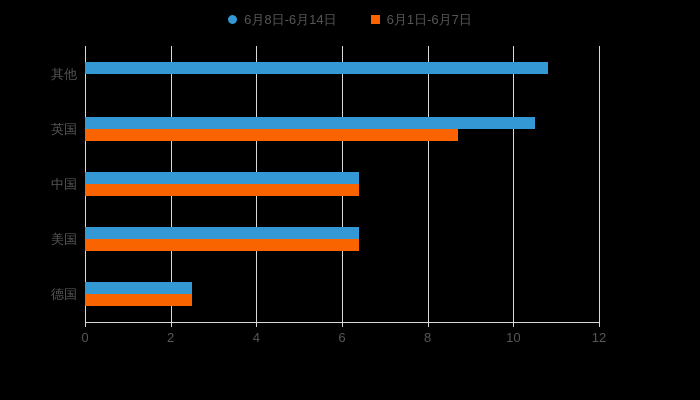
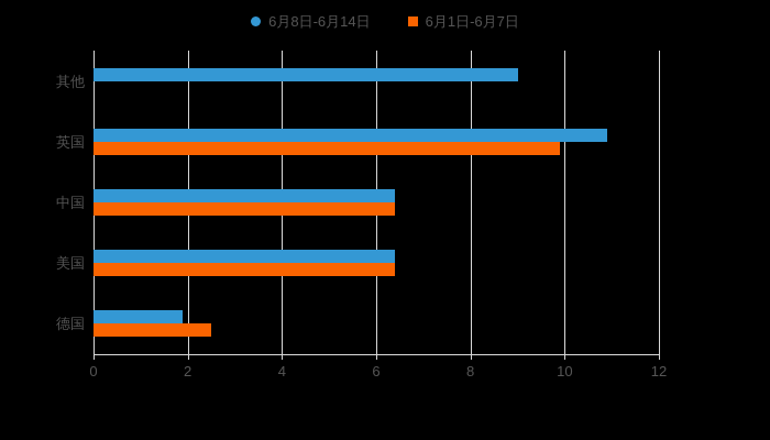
6月8日-6月14日/其他: 10.8 -> 9.0
6月8日-6月14日/英国: 10.5 -> 10.9
6月1日-6月7日/英国: 8.7 -> 9.9
6月8日-6月14日/德国: 2.5 -> 1.9
